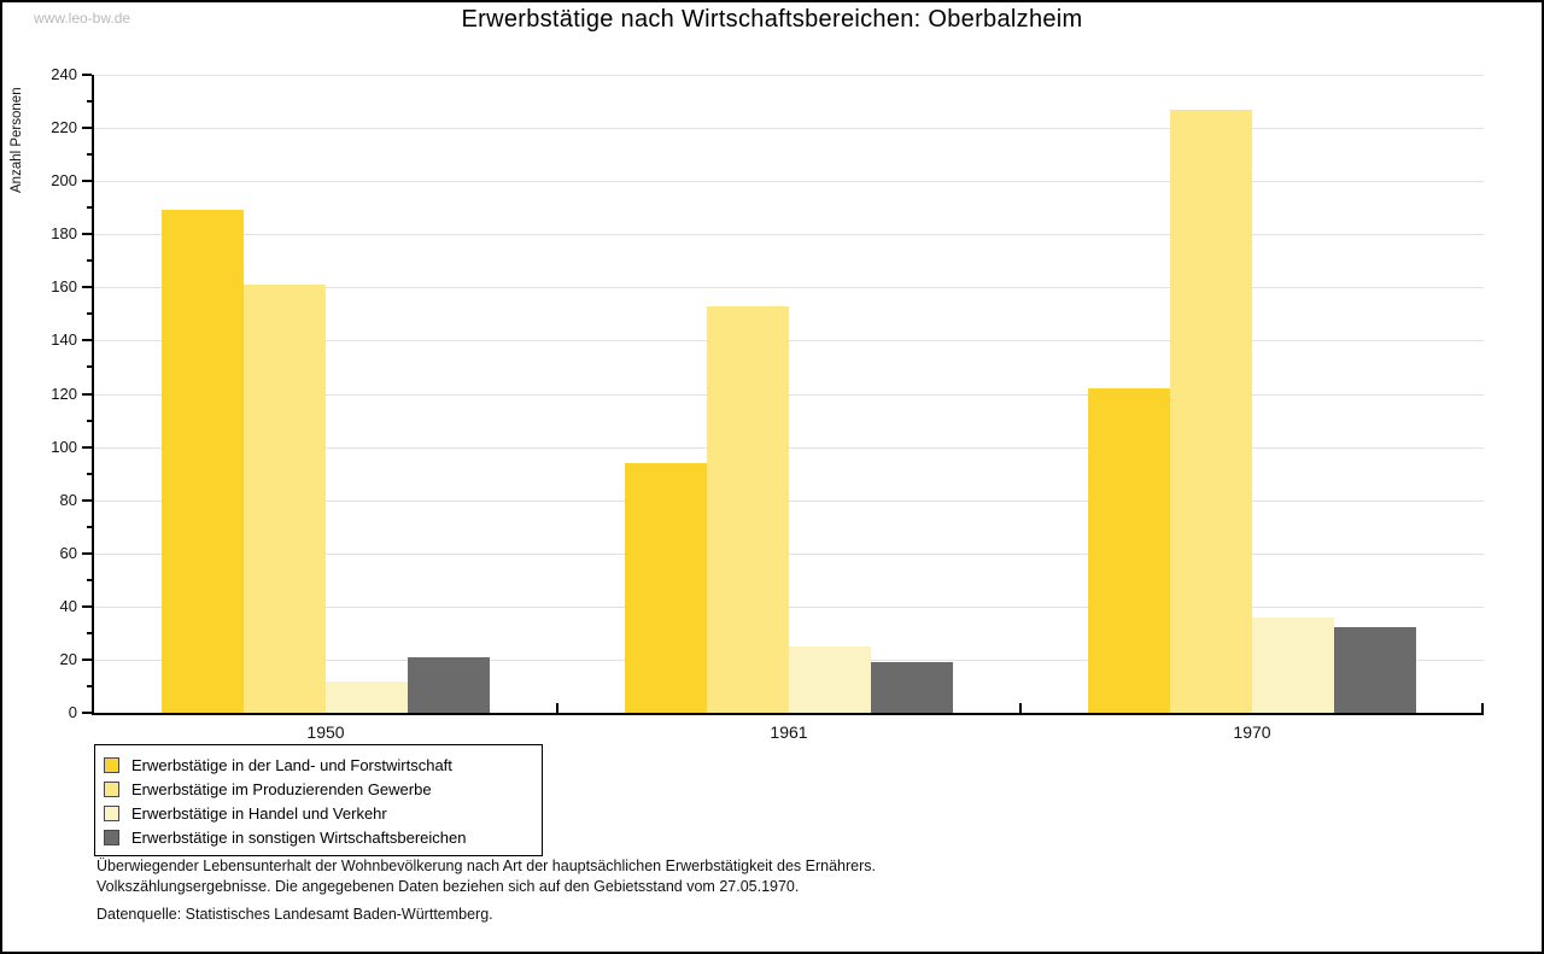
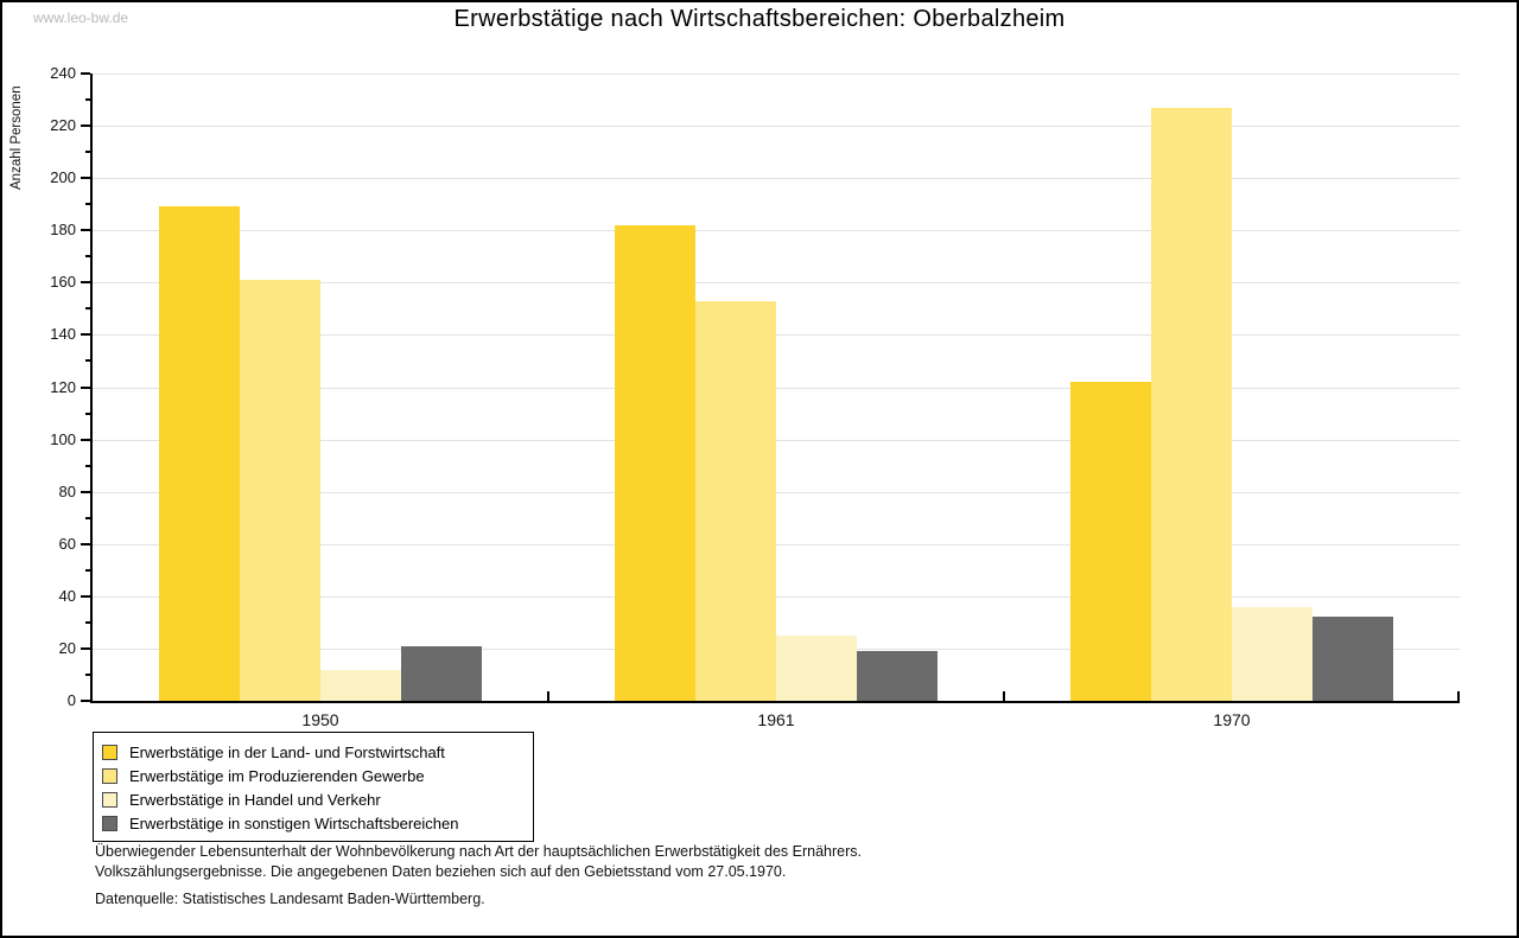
Erwerbstätige in der Land- und Forstwirtschaft/1961: 94 -> 182
